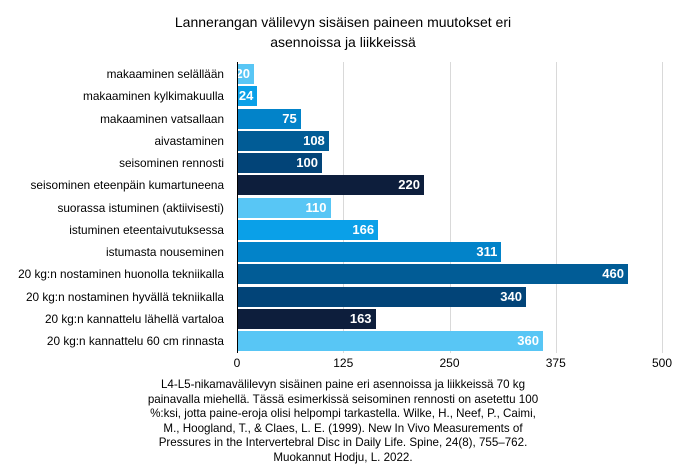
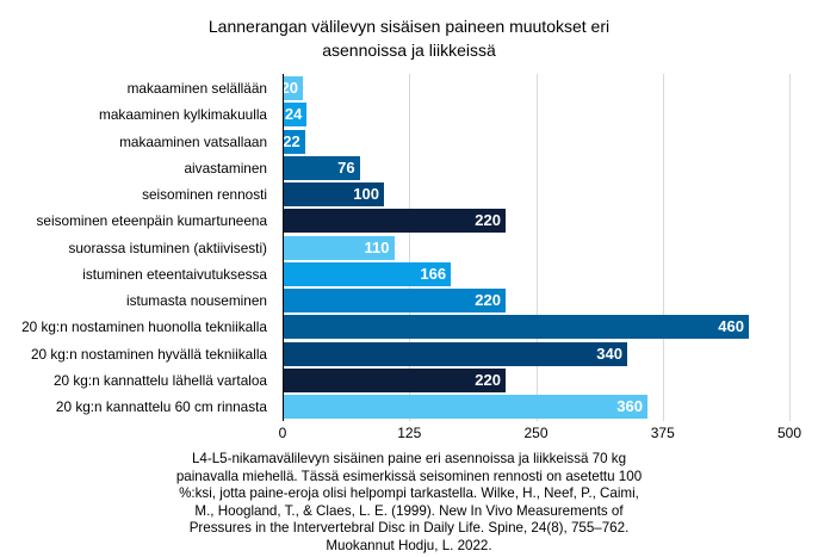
makaaminen vatsallaan: 75 -> 22
aivastaminen: 108 -> 76
istumasta nouseminen: 311 -> 220
20 kg:n kannattelu lähellä vartaloa: 163 -> 220
